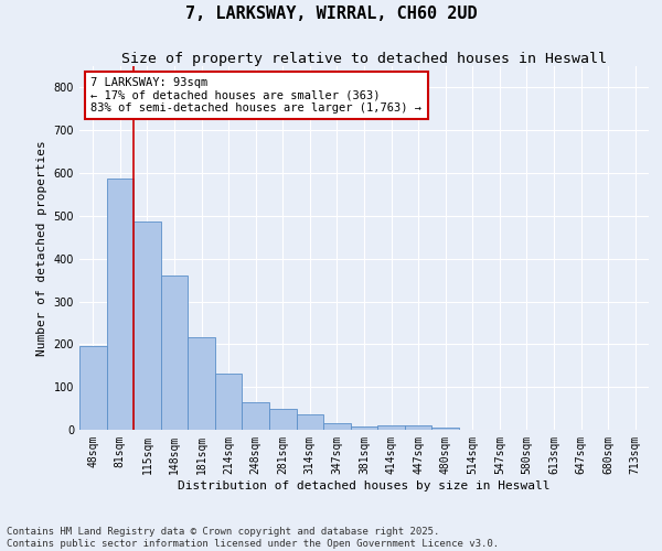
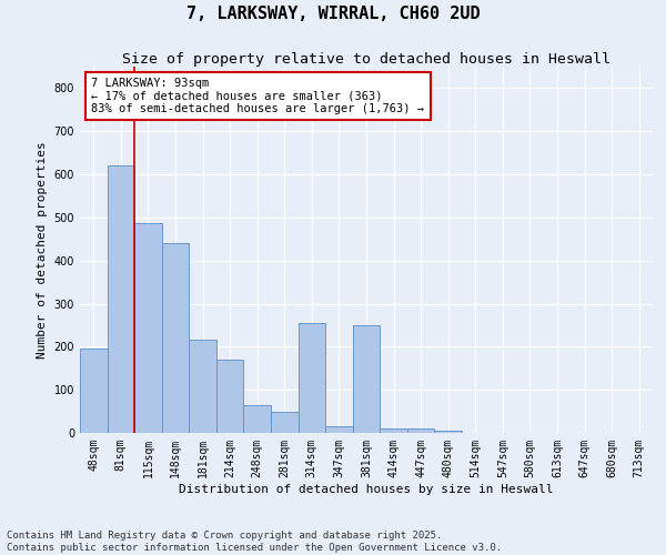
81sqm: 588 -> 620
148sqm: 360 -> 440
214sqm: 132 -> 170
314sqm: 35 -> 255
381sqm: 8 -> 250
